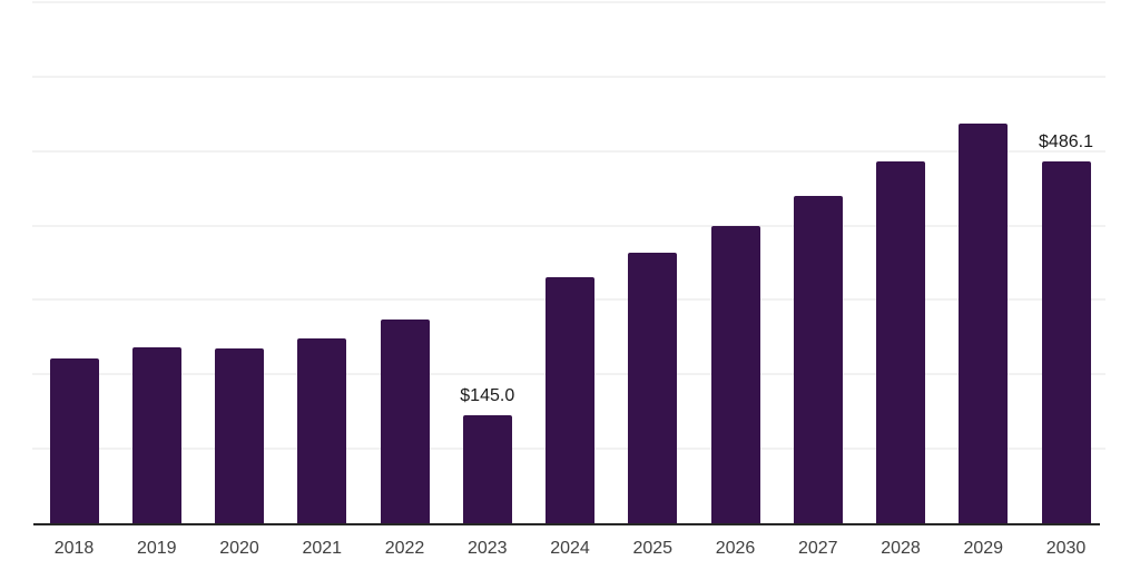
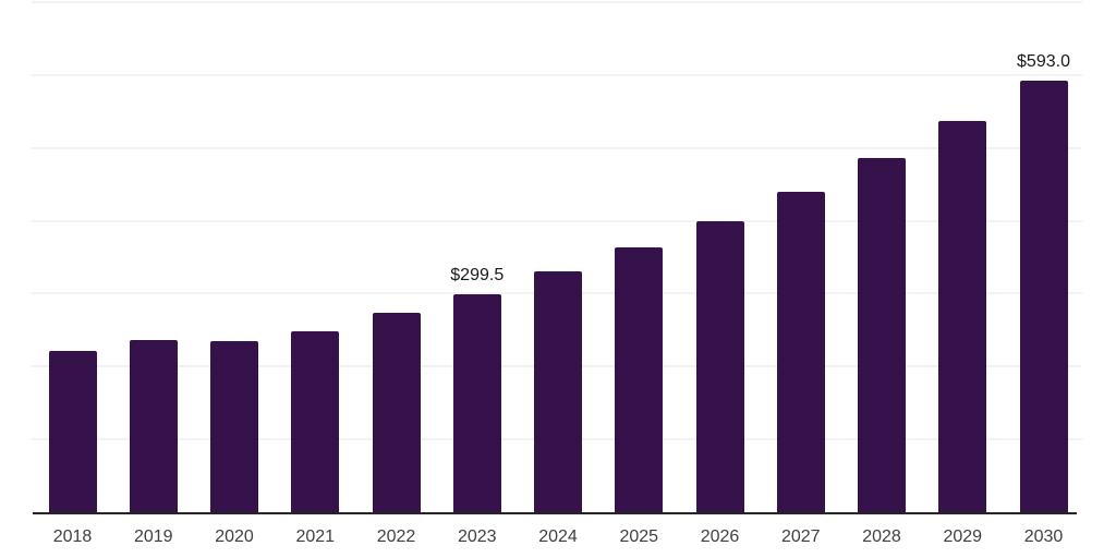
2023: $145.0 -> $299.5
2030: $486.1 -> $593.0
